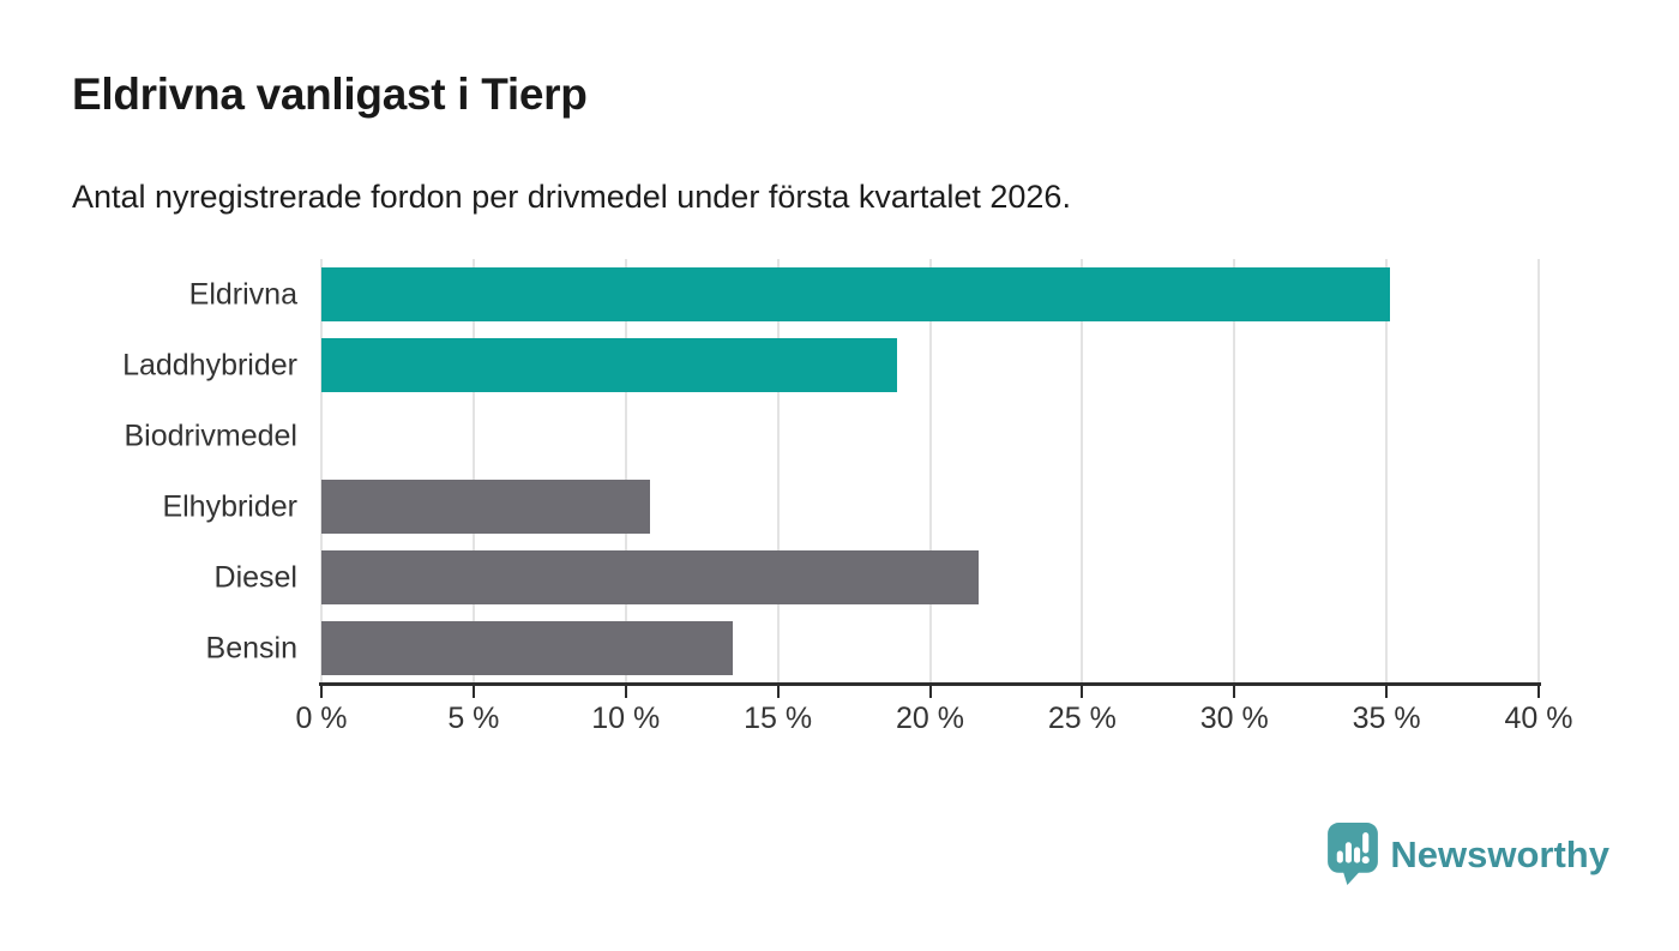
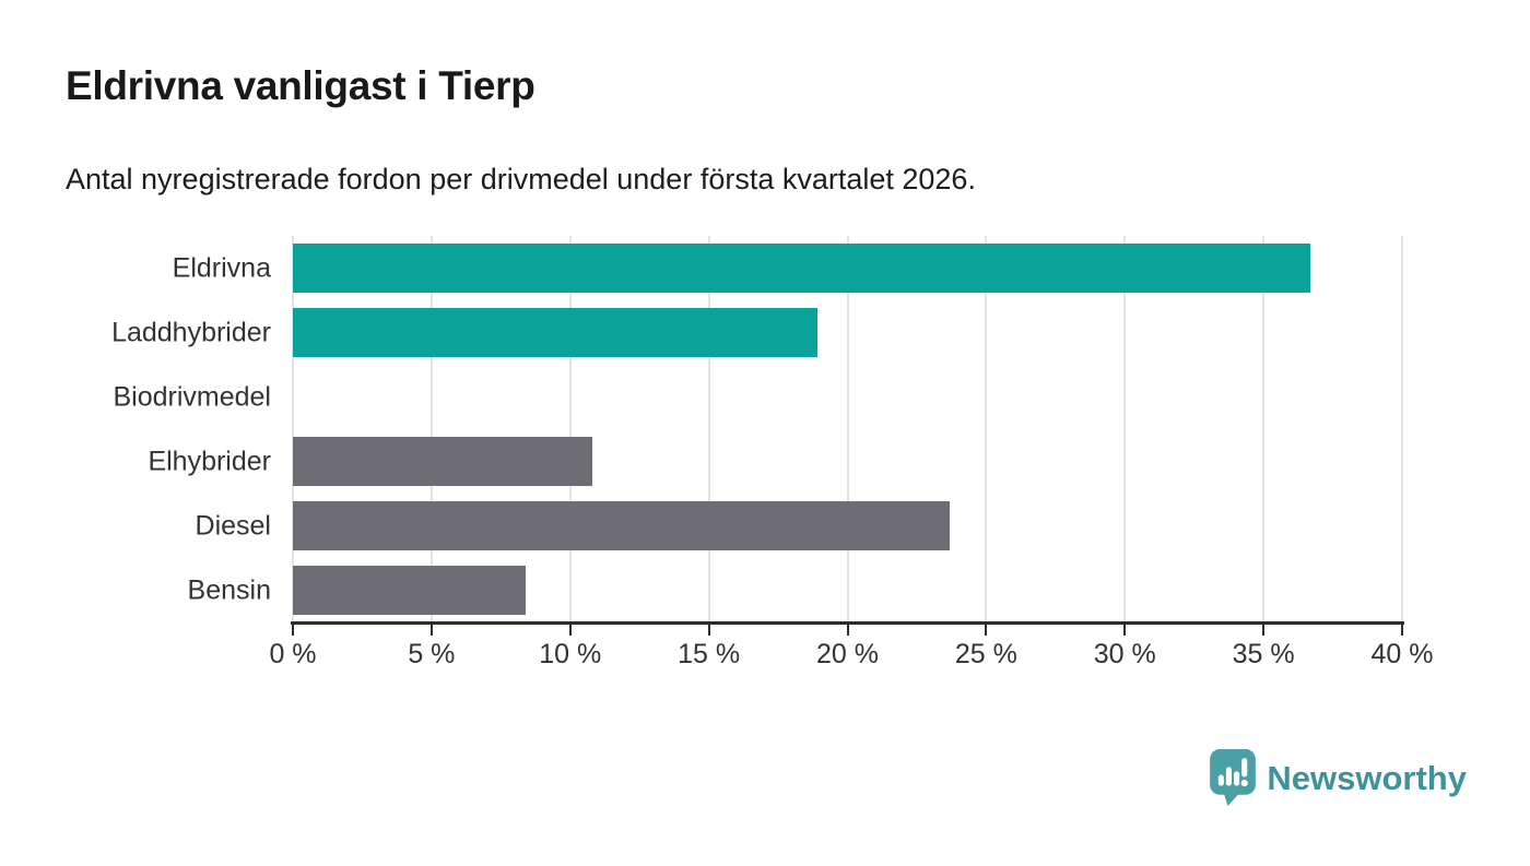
Eldrivna: 35.1% -> 36.7%
Diesel: 21.6% -> 23.7%
Bensin: 13.5% -> 8.4%
